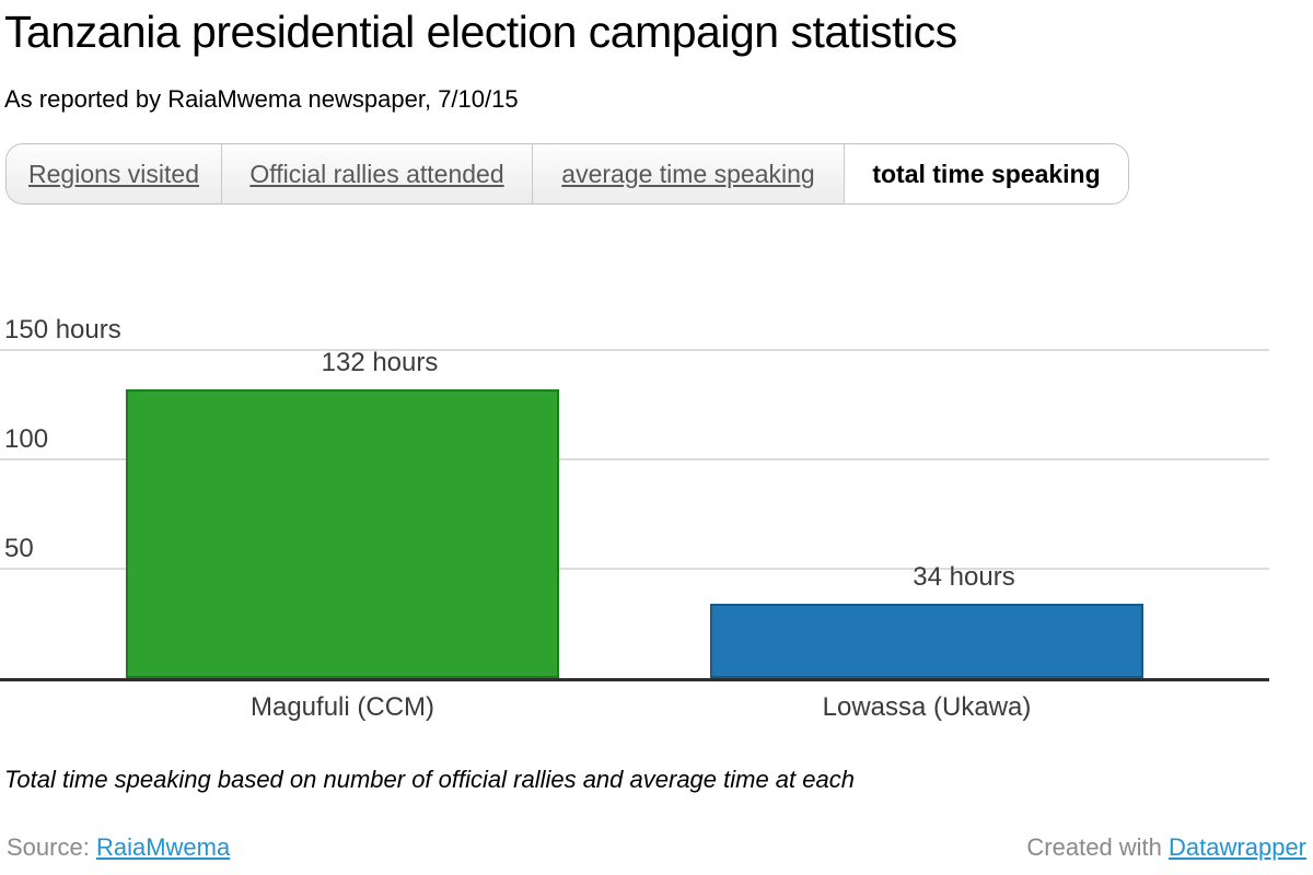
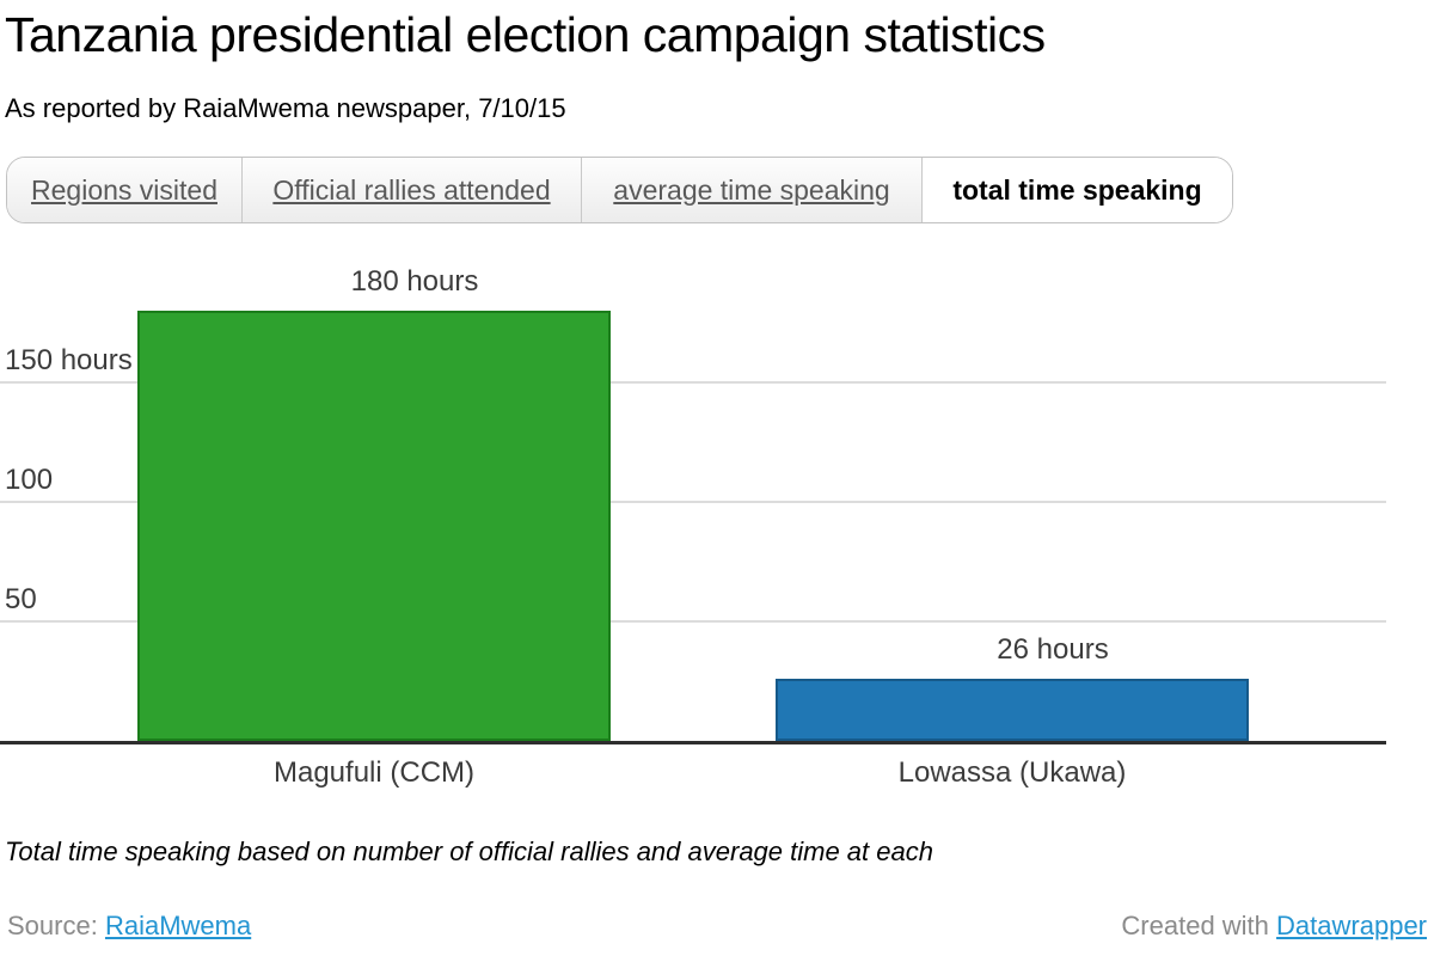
Magufuli (CCM): 132 -> 180
Lowassa (Ukawa): 34 -> 26
